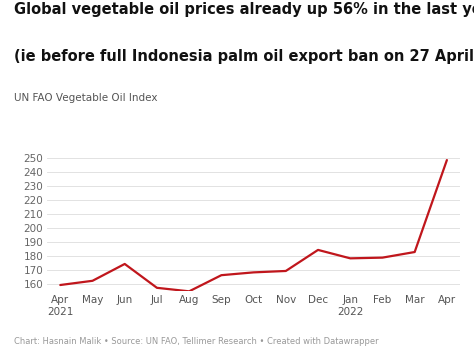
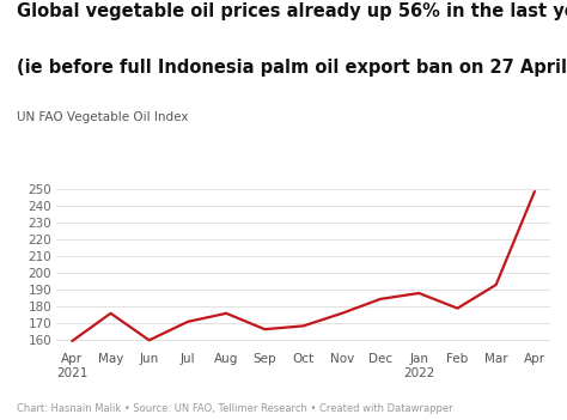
May: 162 -> 176
Jun: 174 -> 160
Jul: 158 -> 171
Aug: 155 -> 176
Nov: 170 -> 176
Jan 2022: 178 -> 188
Mar: 183 -> 193
